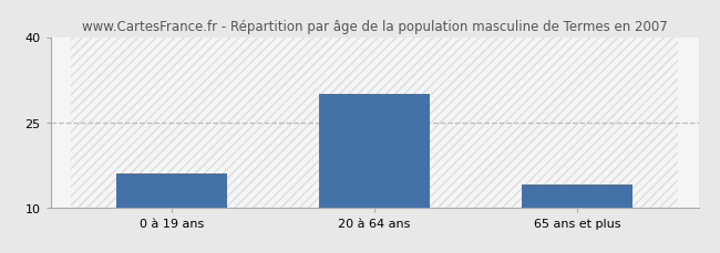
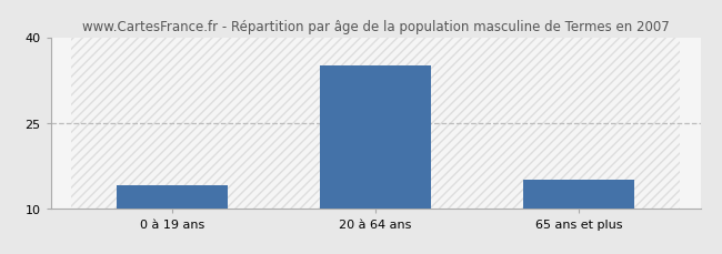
0 à 19 ans: 16 -> 14
20 à 64 ans: 30 -> 35
65 ans et plus: 14 -> 15
